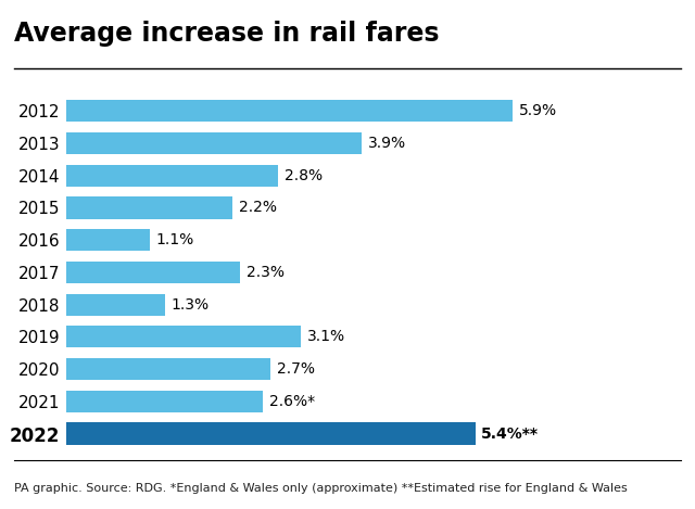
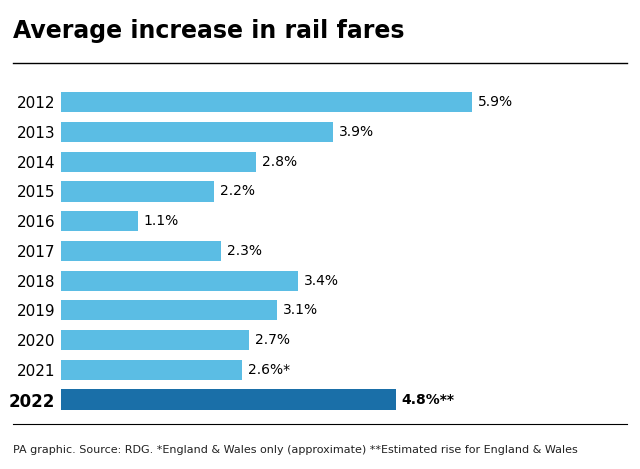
2018: 1.3% -> 3.4%
2022: 5.4%** -> 4.8%**
